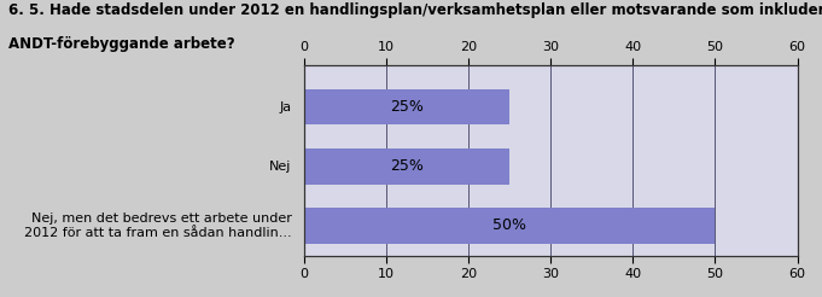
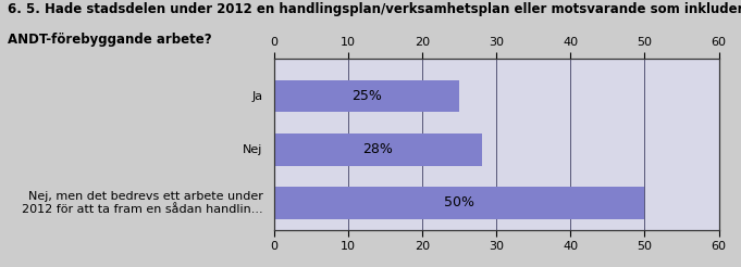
Nej: 25% -> 28%
